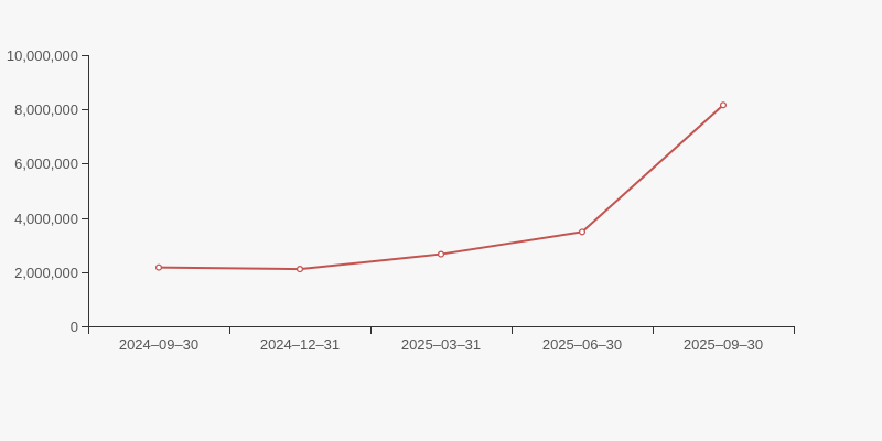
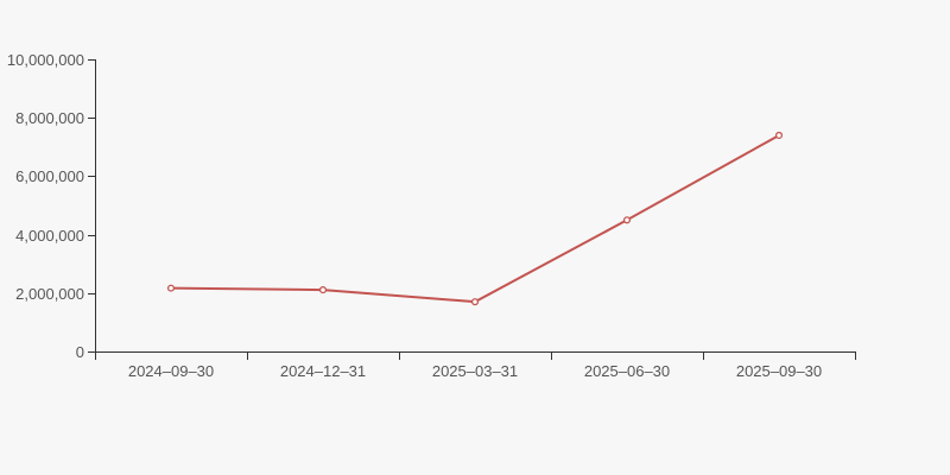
2025–03–31: 2700000 -> 1700000
2025–06–30: 3500000 -> 4500000
2025–09–30: 8200000 -> 7400000
